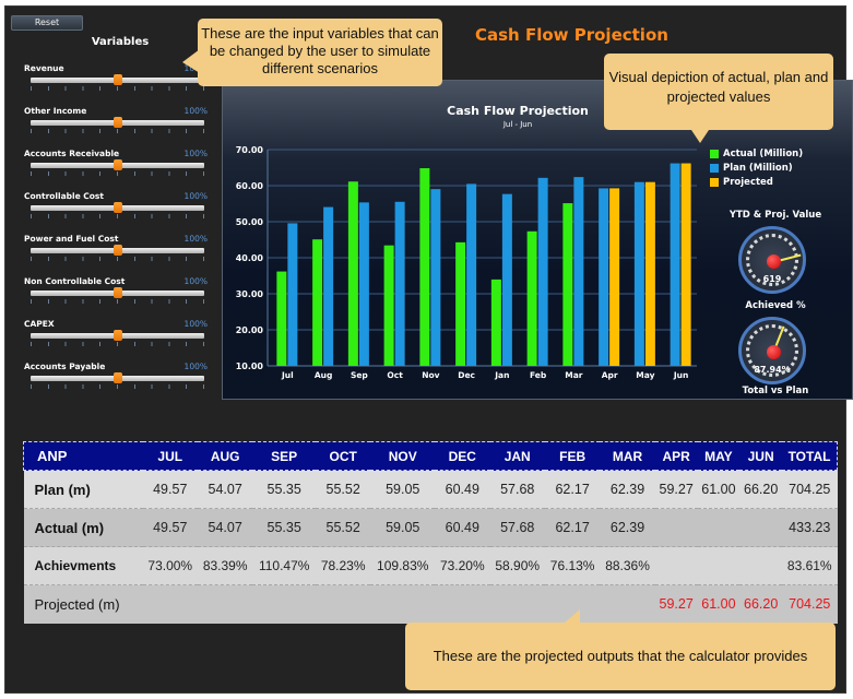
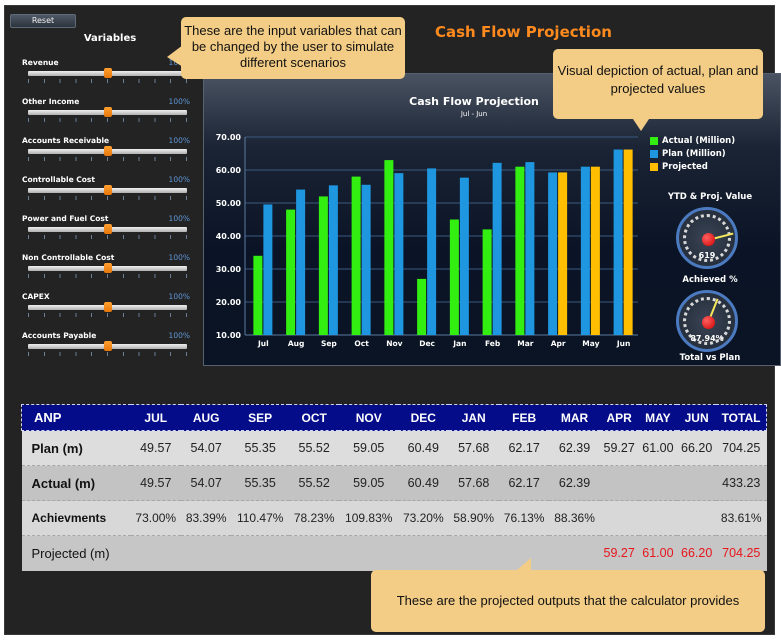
Actual (Million)/Jul: 36 -> 34
Actual (Million)/Aug: 45 -> 48
Actual (Million)/Sep: 61 -> 52
Actual (Million)/Oct: 43 -> 58
Actual (Million)/Nov: 65 -> 63
Actual (Million)/Dec: 44 -> 27
Actual (Million)/Jan: 34 -> 45
Actual (Million)/Feb: 47 -> 42
Actual (Million)/Mar: 55 -> 61
